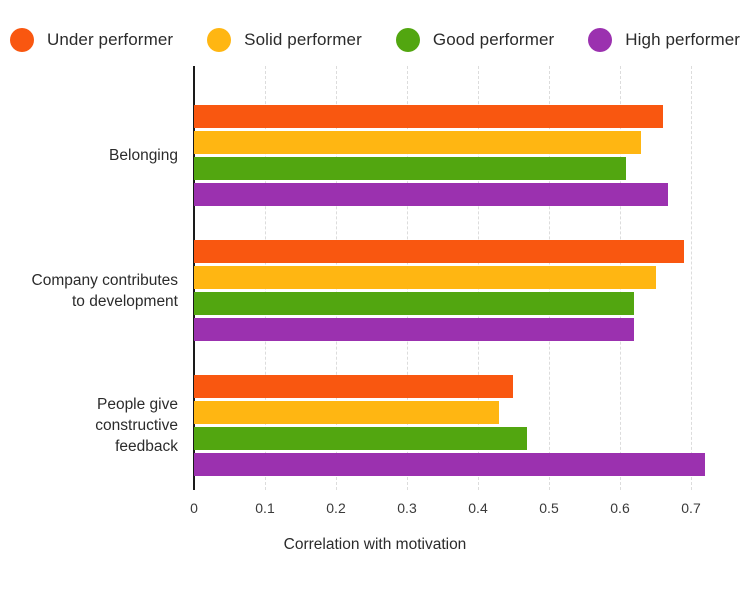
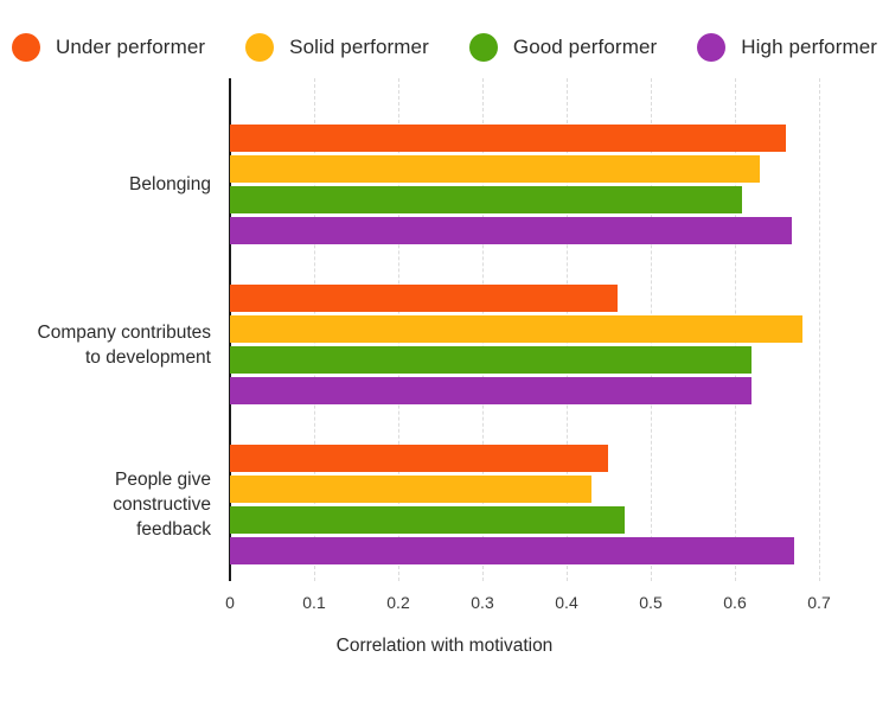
Under performer/Company contributes to development: 0.69 -> 0.46
Solid performer/Company contributes to development: 0.65 -> 0.68
High performer/People give constructive feedback: 0.72 -> 0.67
